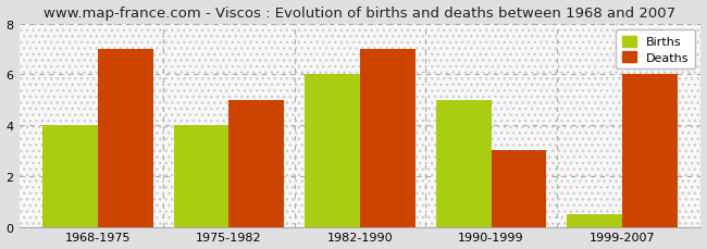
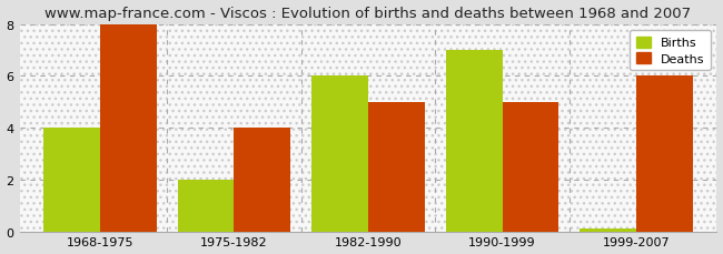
Deaths/1968-1975: 7 -> 8
Births/1975-1982: 4.0 -> 2.0
Deaths/1975-1982: 5 -> 4
Deaths/1982-1990: 7 -> 5
Births/1990-1999: 5.0 -> 7.0
Deaths/1990-1999: 3 -> 5
Births/1999-2007: 0.5 -> 0.1
